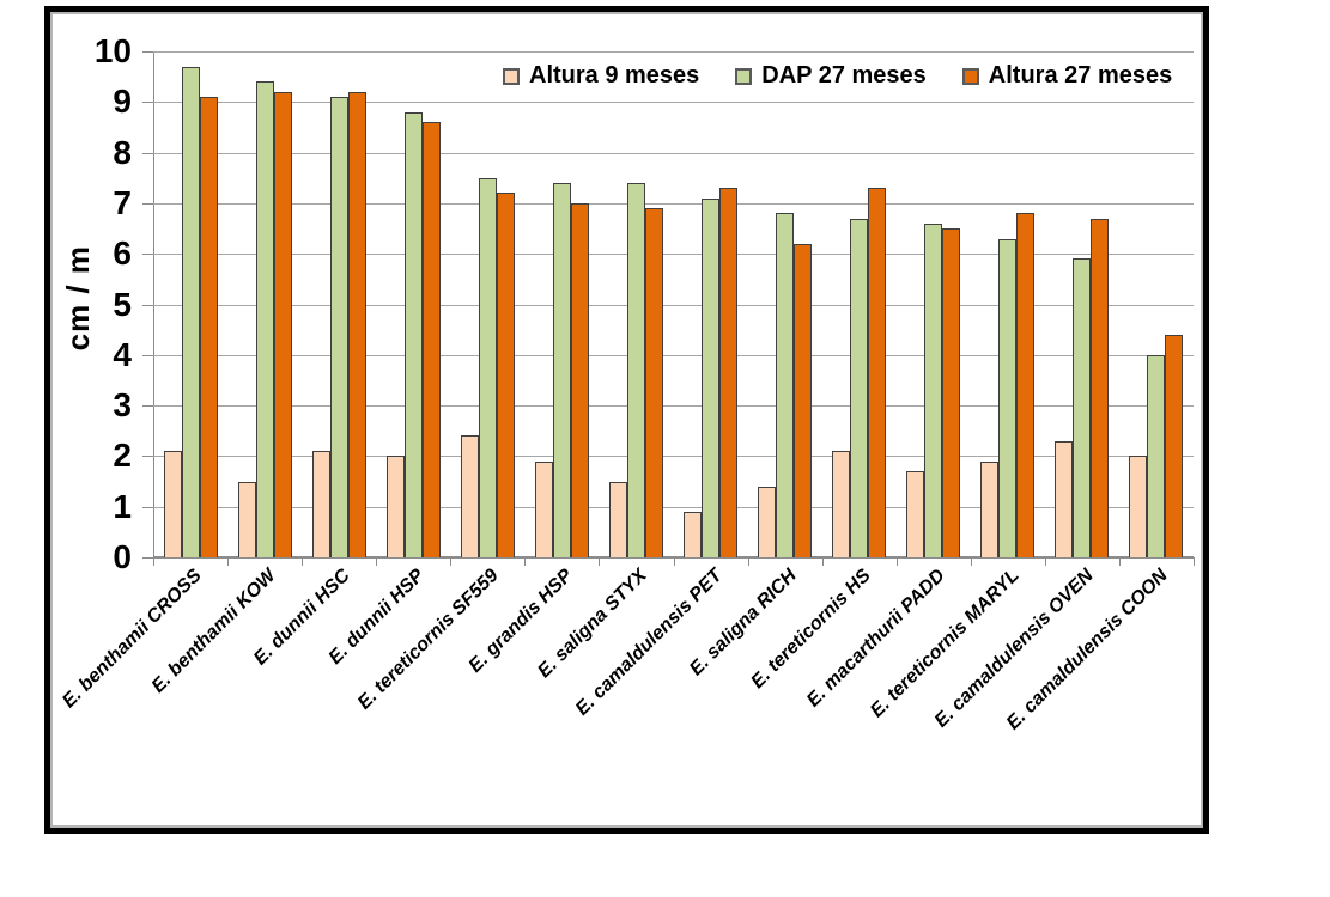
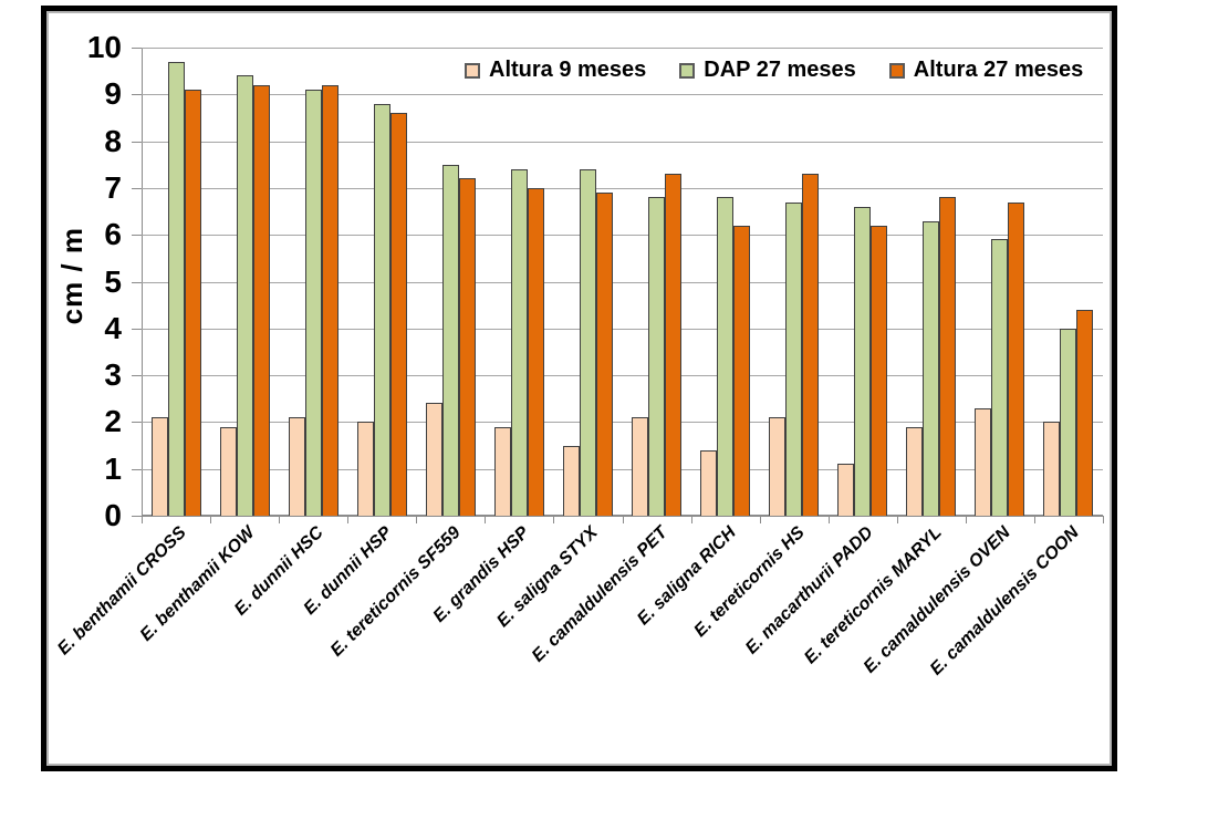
Altura 9 meses/E. benthamii KOW: 1.5 -> 1.9
Altura 9 meses/E. camaldulensis PET: 0.9 -> 2.1
DAP 27 meses/E. camaldulensis PET: 7.1 -> 6.8
Altura 9 meses/E. macarthurii PADD: 1.7 -> 1.1
Altura 27 meses/E. macarthurii PADD: 6.5 -> 6.2
